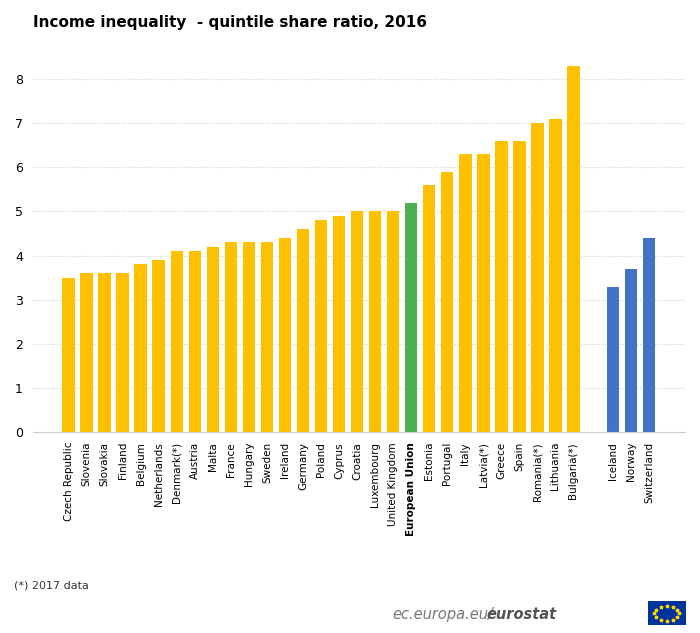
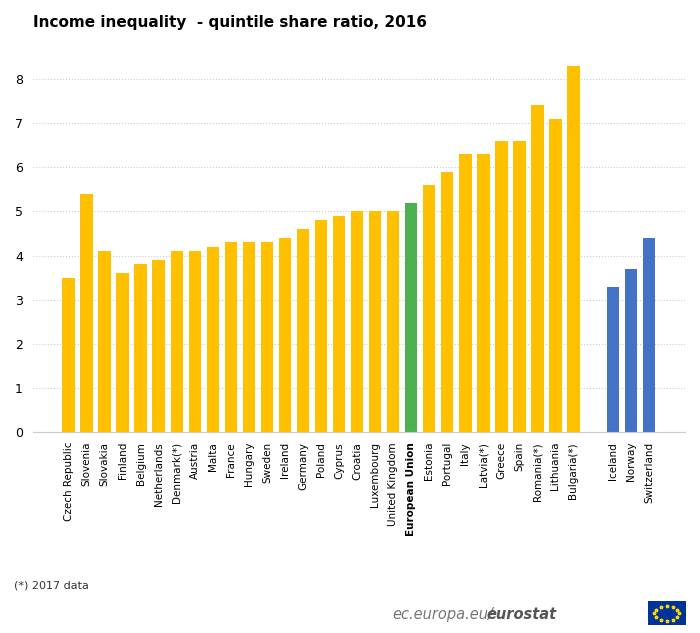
Slovenia: 3.6 -> 5.4
Slovakia: 3.6 -> 4.1
Romania(*): 7.0 -> 7.4
